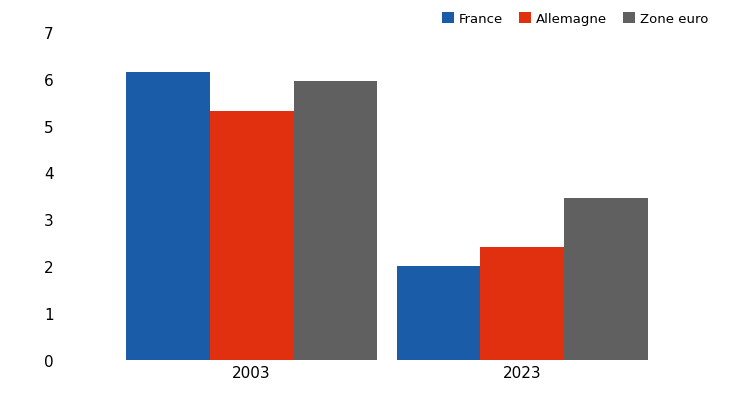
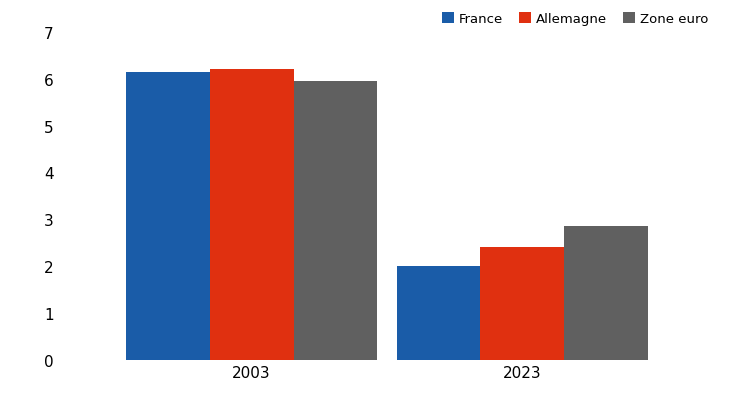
Allemagne/2003: 5.3 -> 6.2
Zone euro/2023: 3.45 -> 2.85
